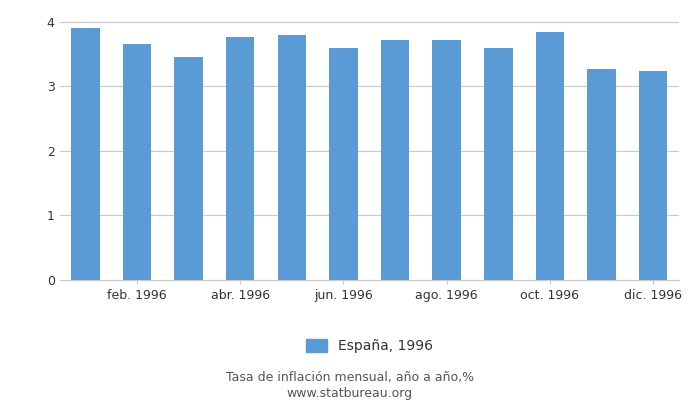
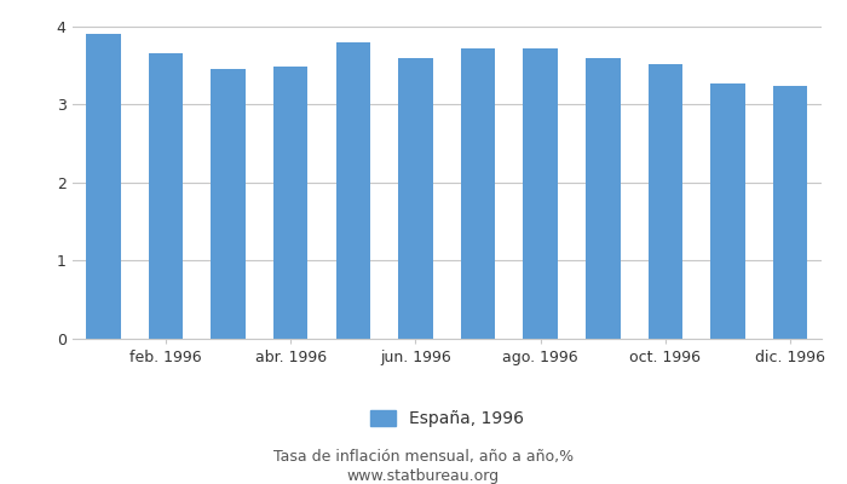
abr. 1996: 3.76 -> 3.48
oct. 1996: 3.84 -> 3.52
